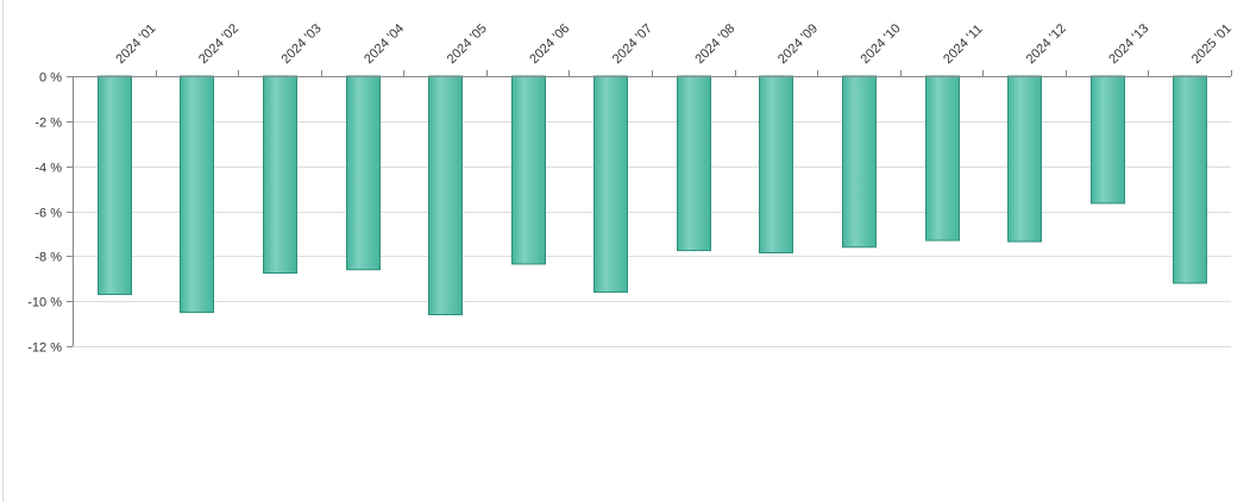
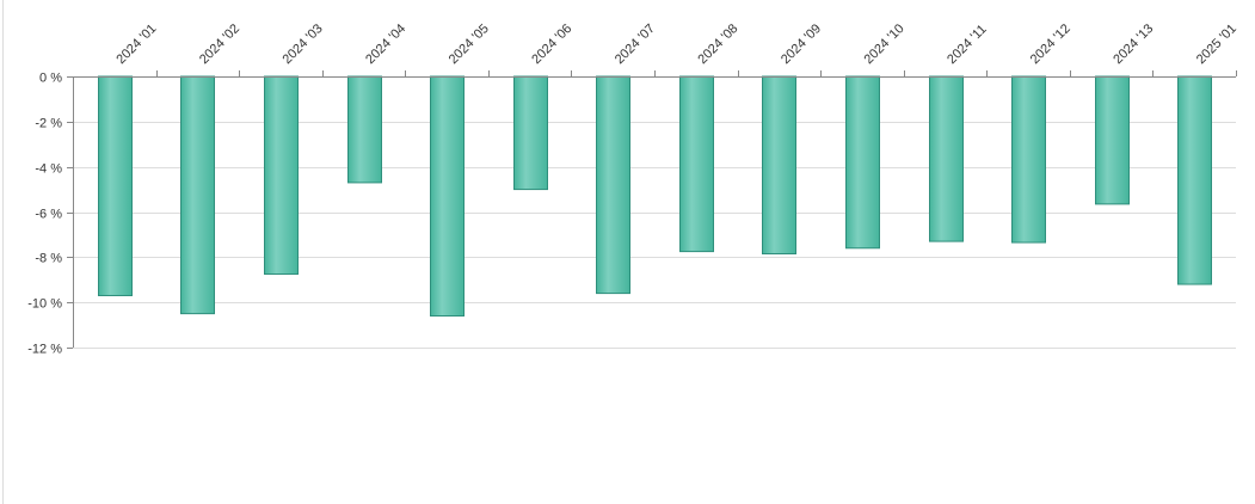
2024 '04: -8.6% -> -4.7%
2024 '06: -8.3% -> -5.0%
